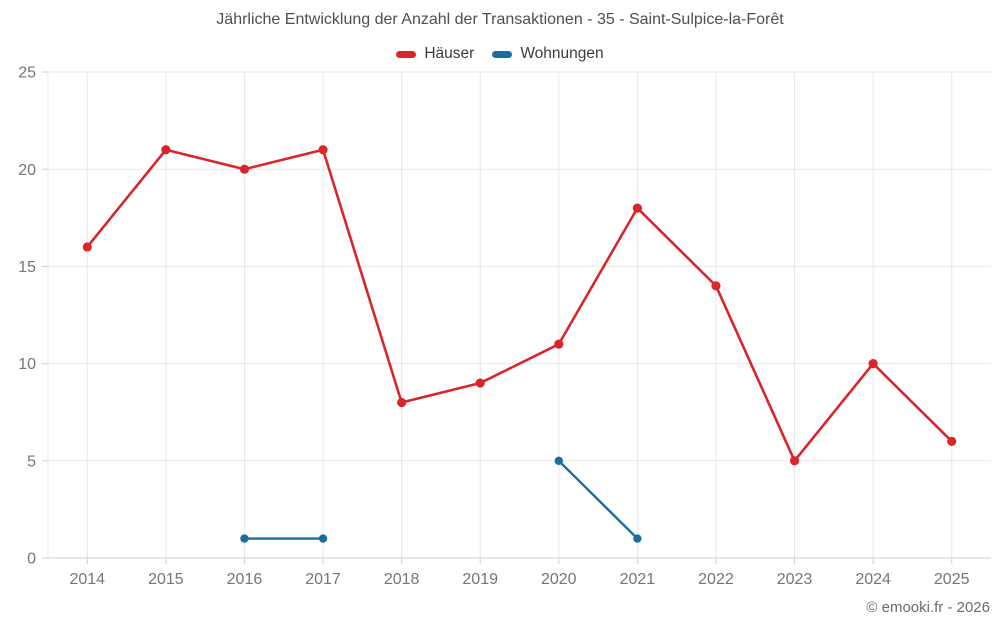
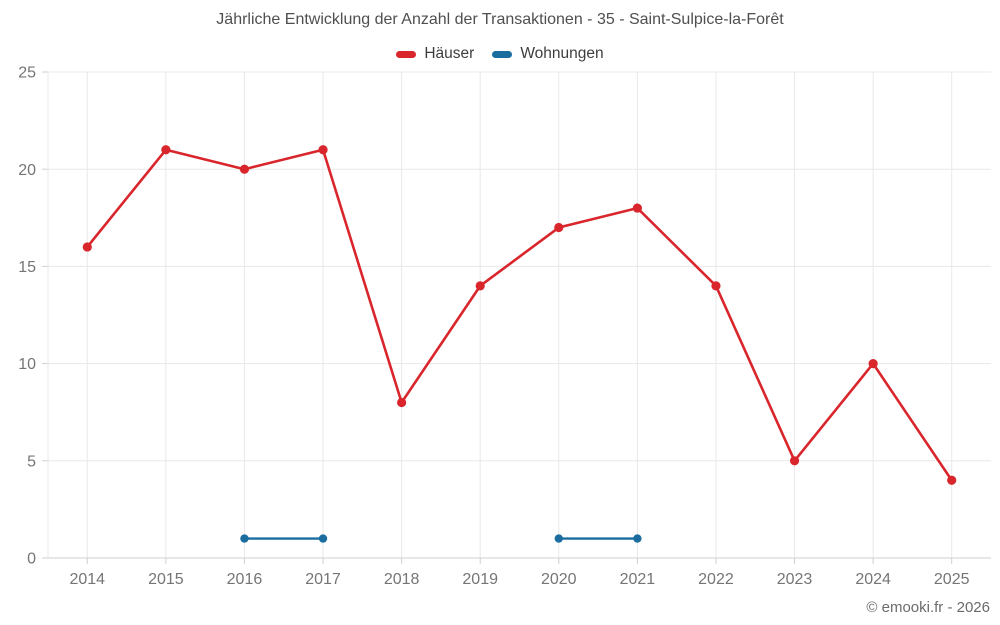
Häuser/2019: 9 -> 14
Häuser/2020: 11 -> 17
Wohnungen/2020: 5 -> 1
Häuser/2025: 6 -> 4
